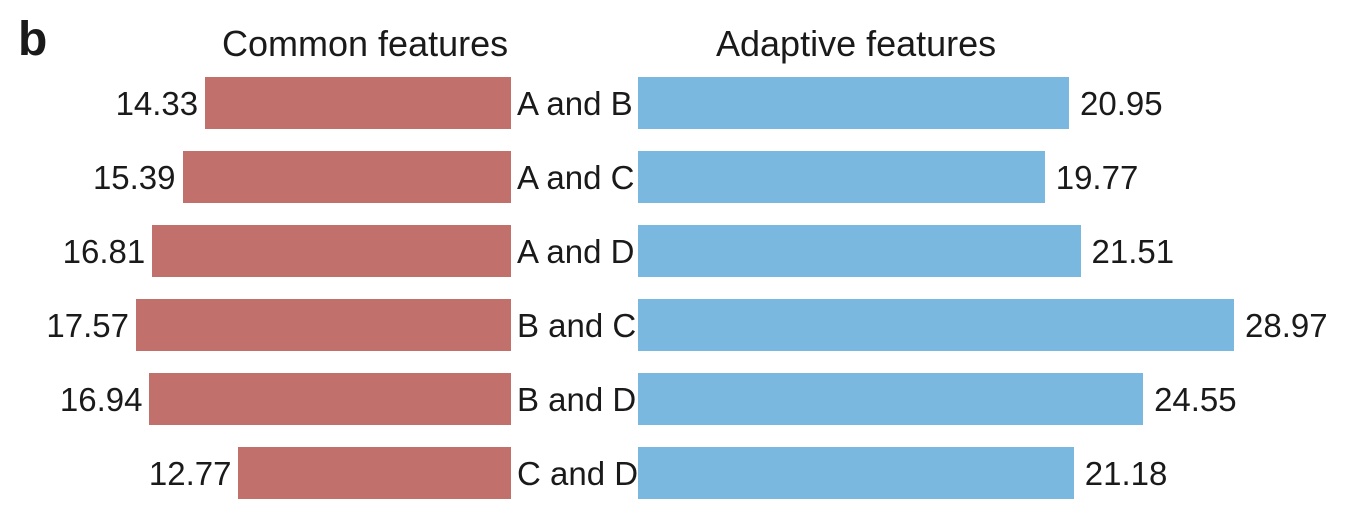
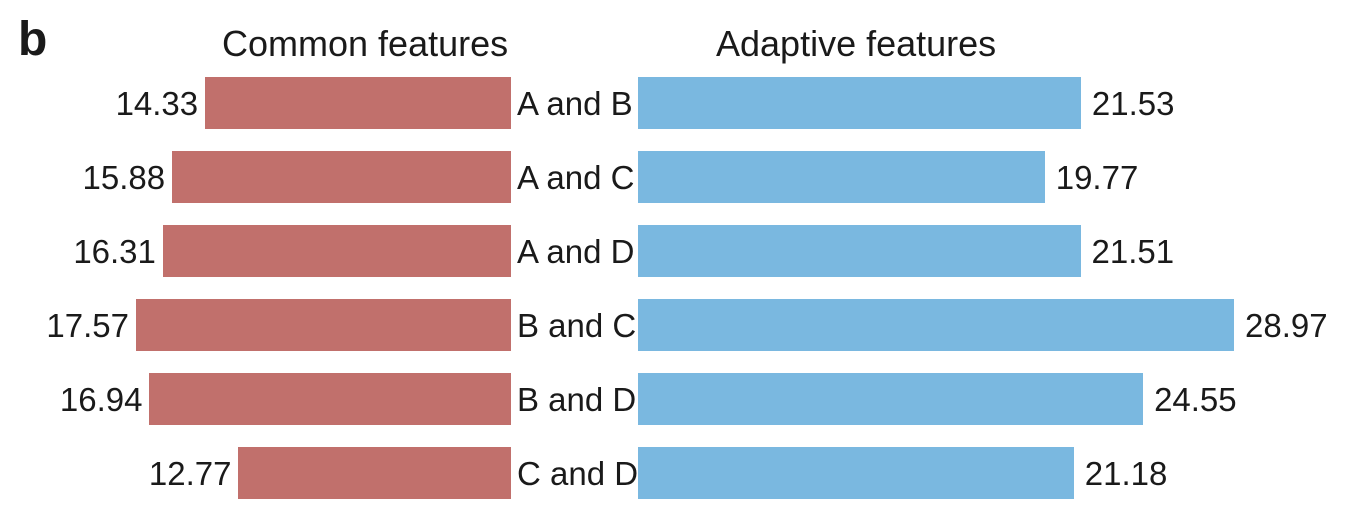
Adaptive features/A and B: 20.95 -> 21.53
Common features/A and C: 15.39 -> 15.88
Common features/A and D: 16.81 -> 16.31
